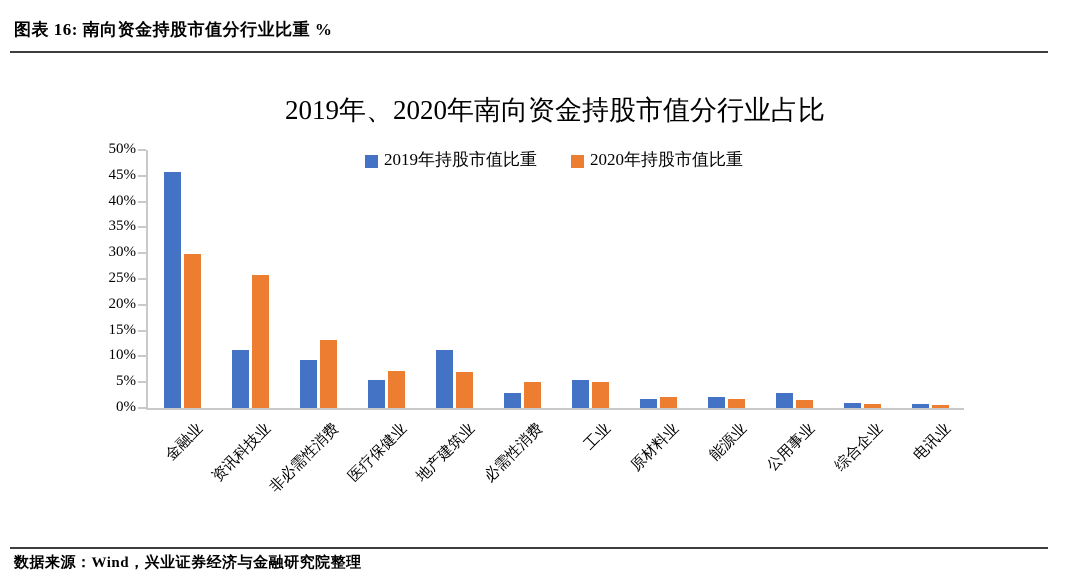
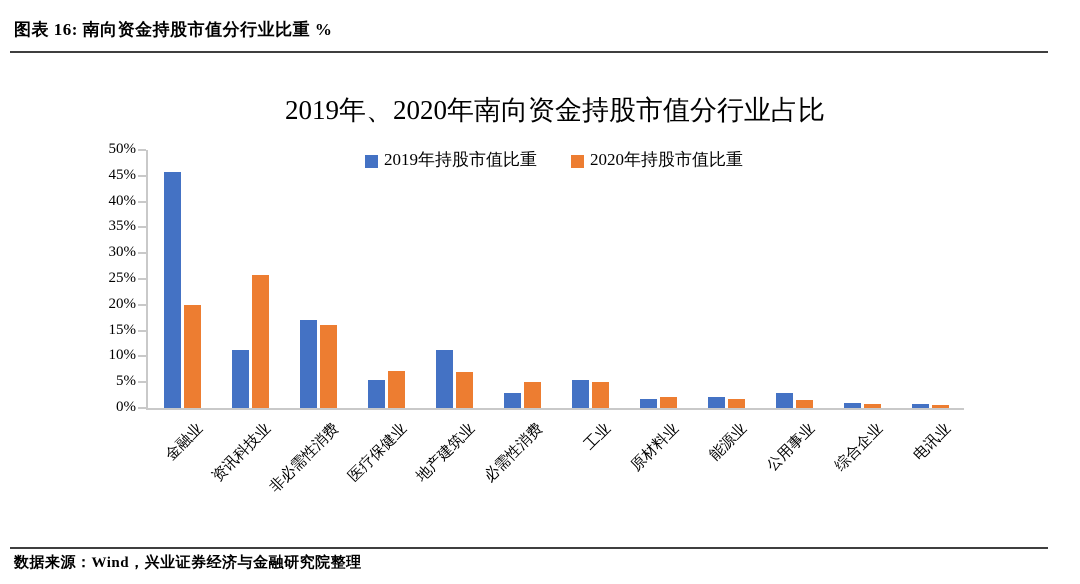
2020年持股市值比重/金融业: 30% -> 20%
2019年持股市值比重/非必需性消费: 9% -> 17%
2020年持股市值比重/非必需性消费: 13% -> 16%
